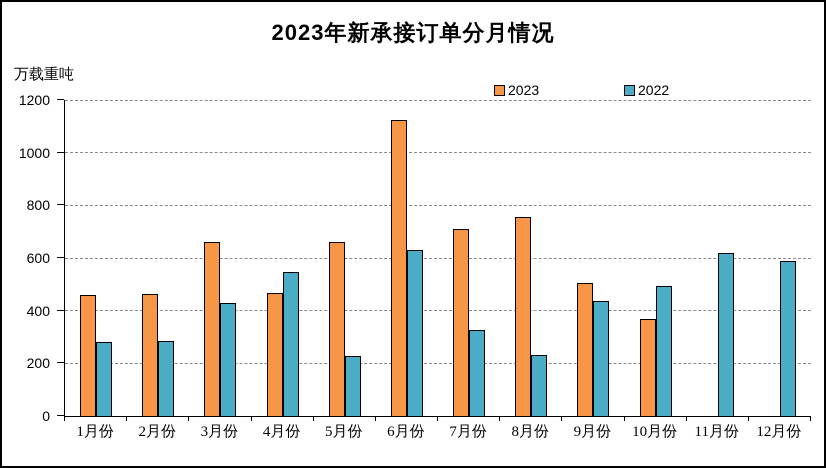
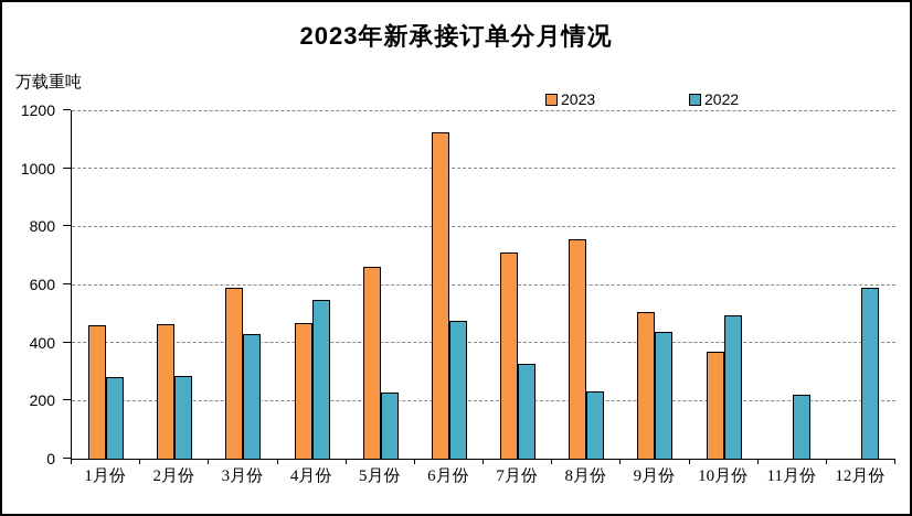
2023/3月份: 660 -> 590
2022/6月份: 630 -> 480
2022/11月份: 620 -> 220
